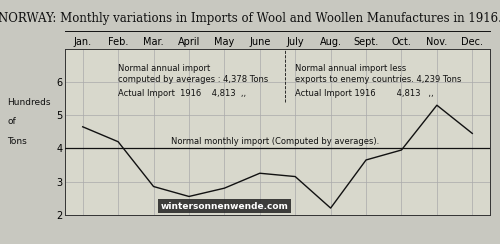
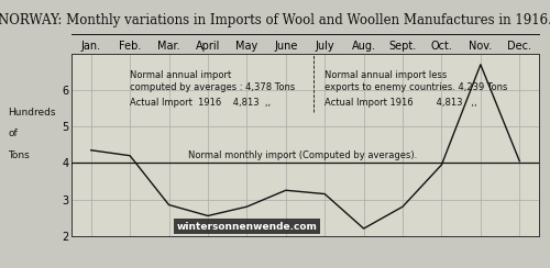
Jan.: 4.65 -> 4.35
Sept.: 3.65 -> 2.80
Nov.: 5.30 -> 6.70
Dec.: 4.45 -> 4.05
